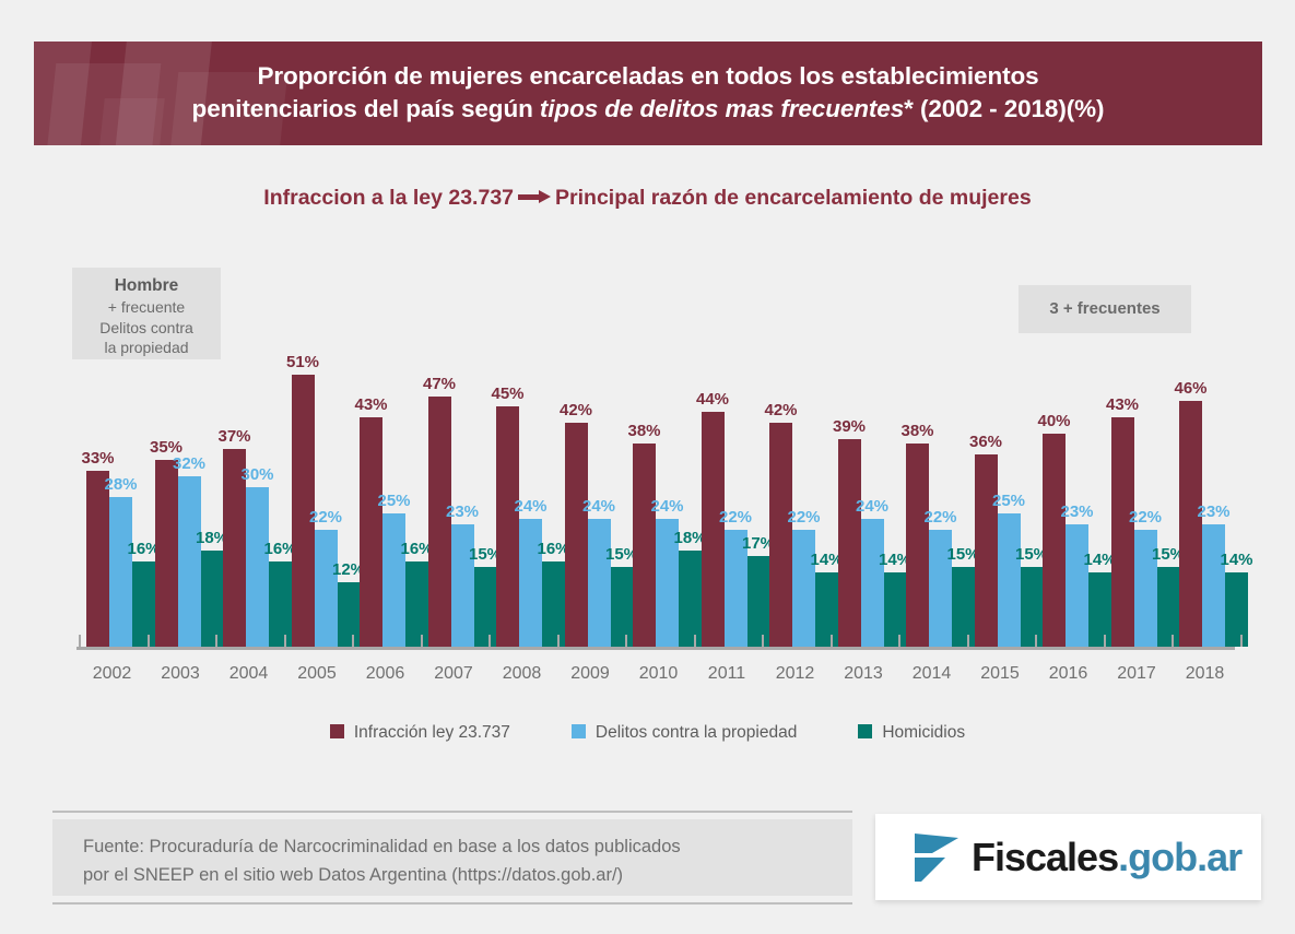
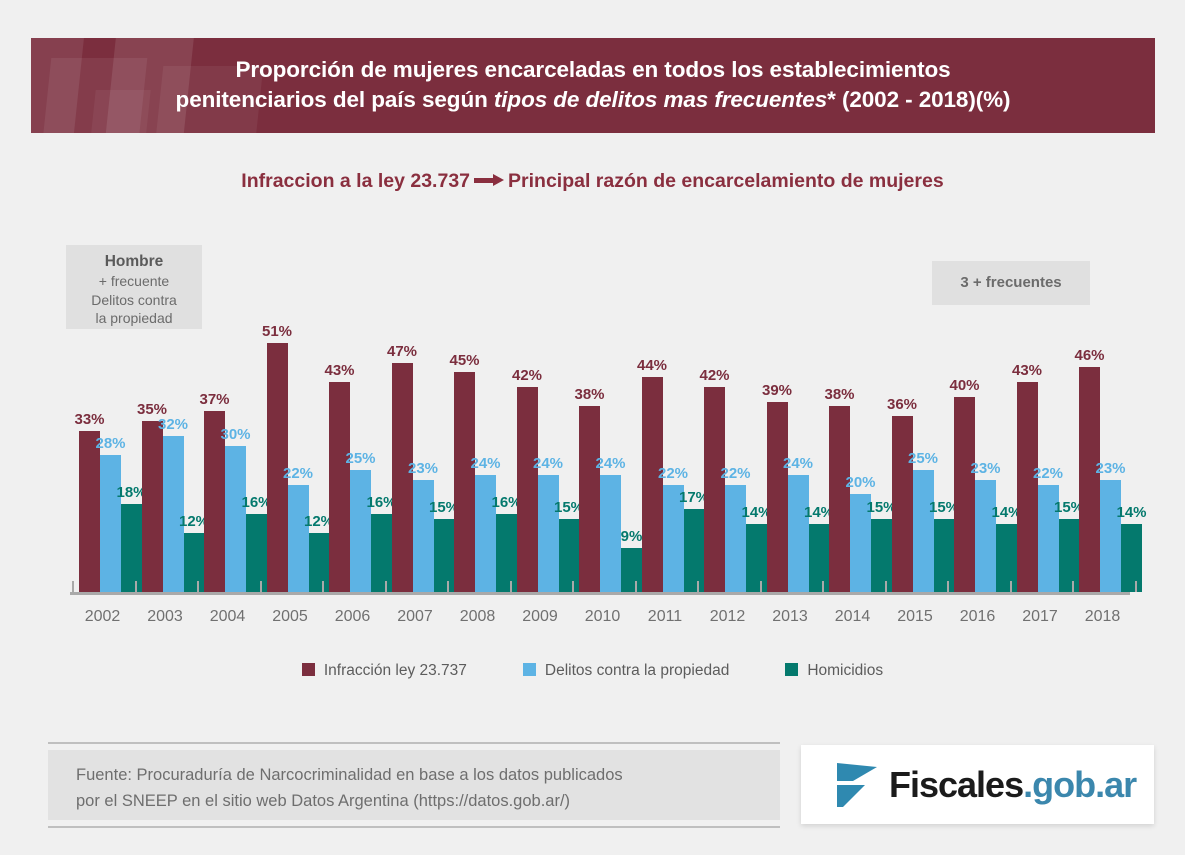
Homicidios/2002: 16% -> 18%
Homicidios/2003: 18% -> 12%
Homicidios/2010: 18% -> 9%
Delitos contra la propiedad/2014: 22% -> 20%
